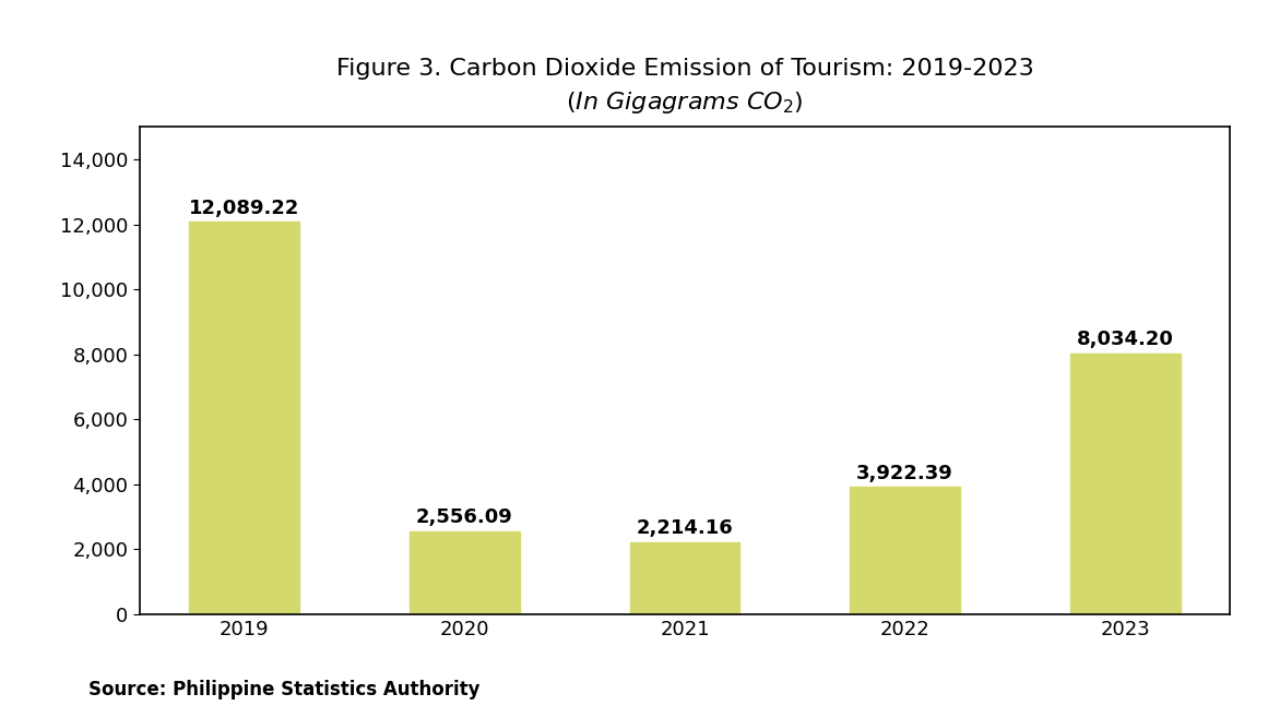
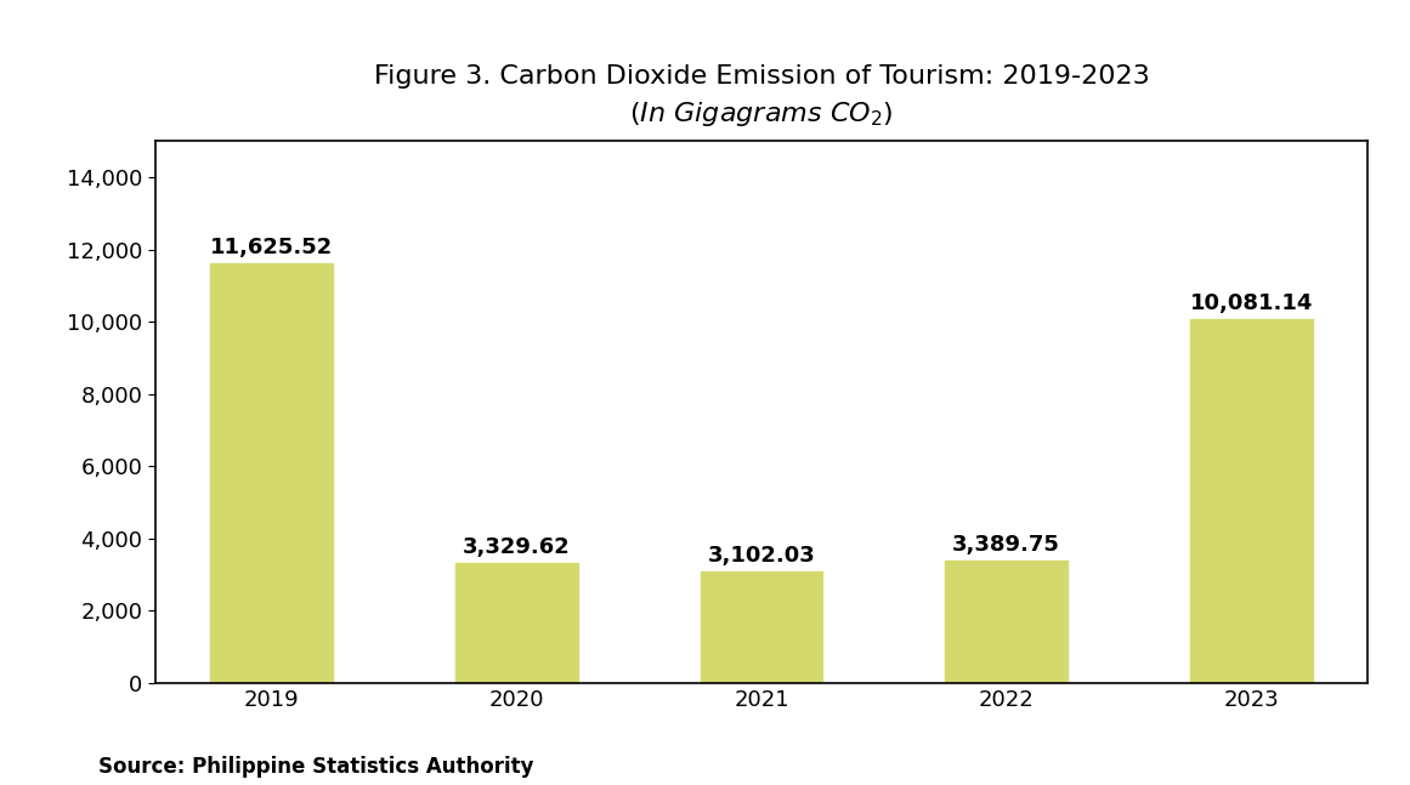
2019: 12,089.22 -> 11,625.52
2020: 2,556.09 -> 3,329.62
2021: 2,214.16 -> 3,102.03
2022: 3,922.39 -> 3,389.75
2023: 8,034.20 -> 10,081.14
